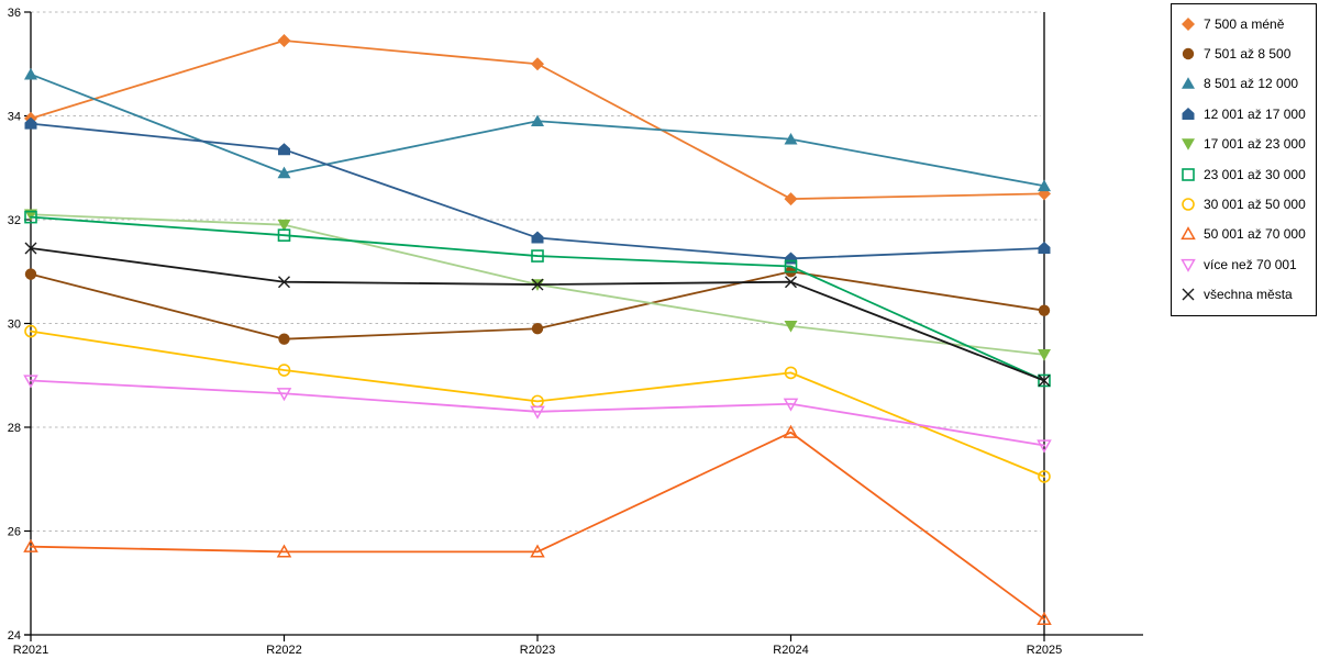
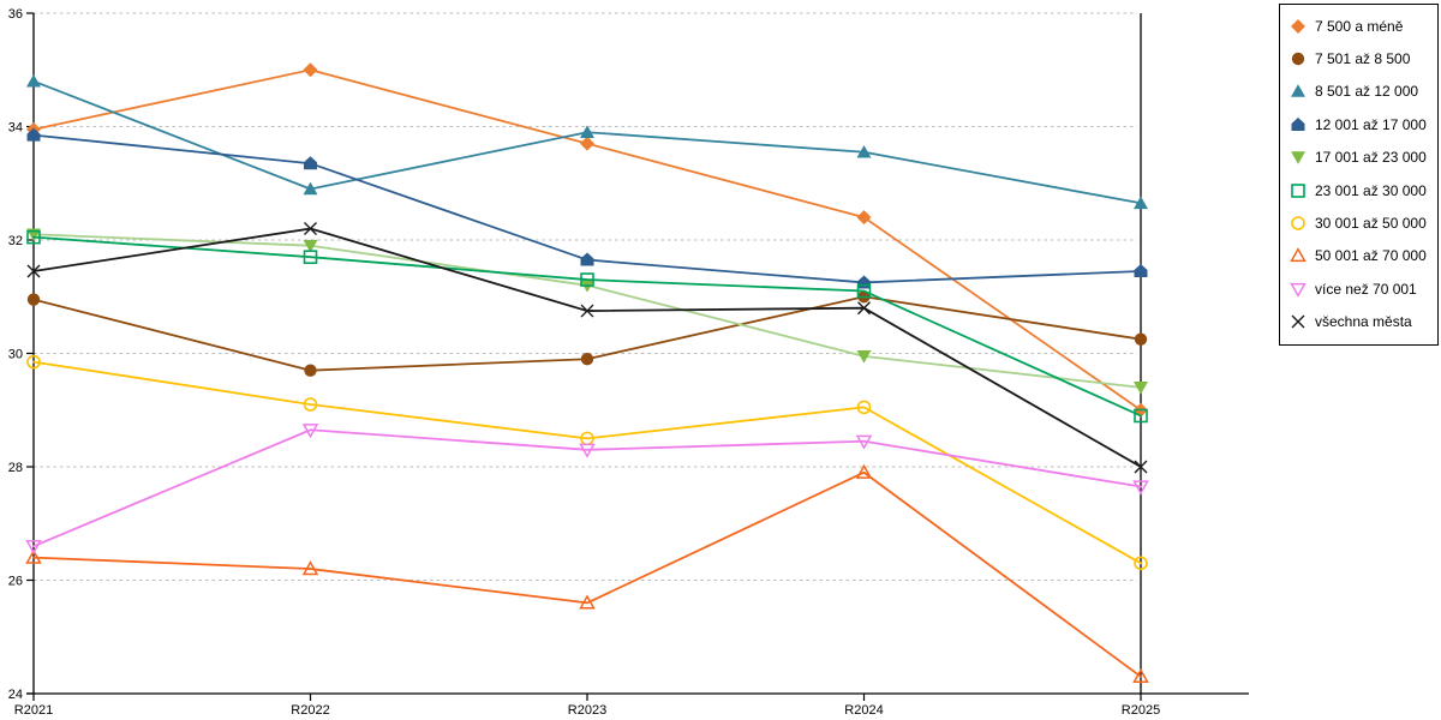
50 001 až 70 000/R2021: 25.7 -> 26.4
více než 70 001/R2021: 28.9 -> 26.6
7 500 a méně/R2022: 35.5 -> 35.0
50 001 až 70 000/R2022: 25.6 -> 26.2
všechna města/R2022: 30.8 -> 32.2
7 500 a méně/R2023: 35.0 -> 33.7
17 001 až 23 000/R2023: 30.8 -> 31.2
7 500 a méně/R2025: 32.5 -> 29.0
30 001 až 50 000/R2025: 27.1 -> 26.3
všechna města/R2025: 28.9 -> 28.0
